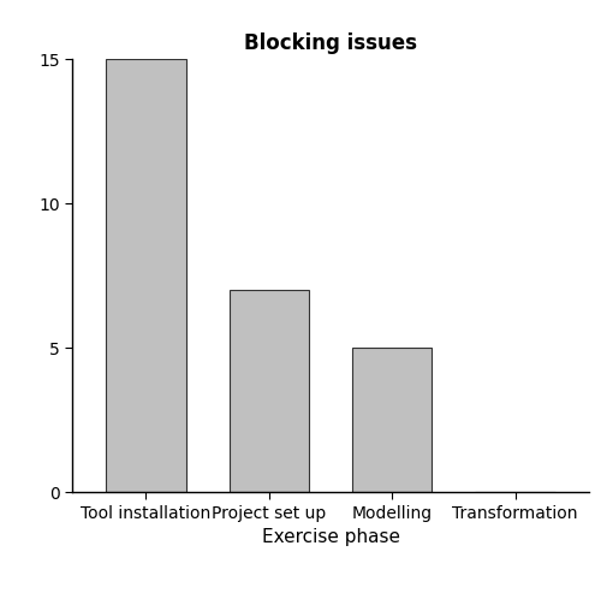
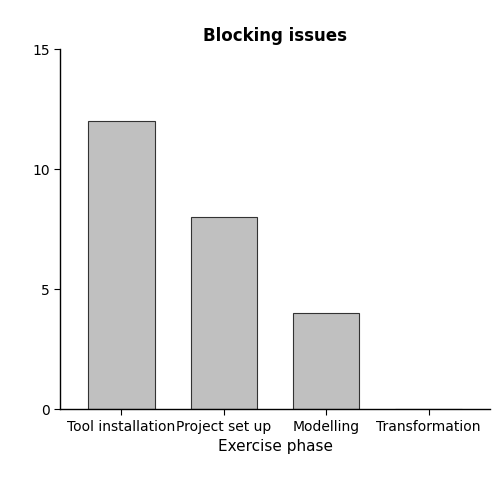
Tool installation: 15 -> 12
Project set up: 7 -> 8
Modelling: 5 -> 4
